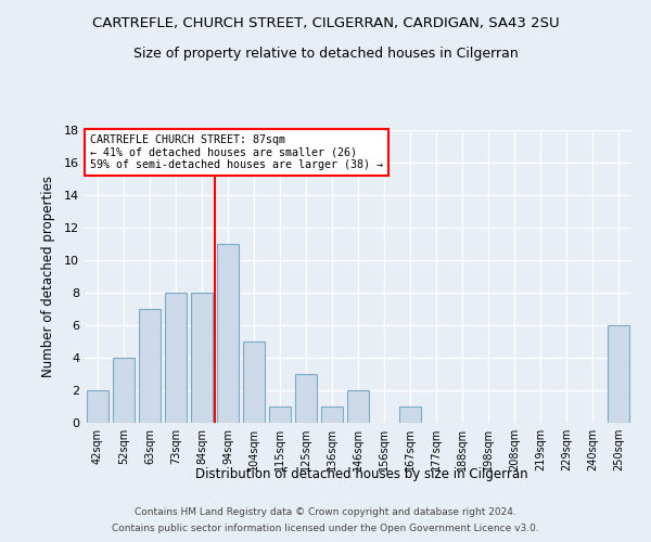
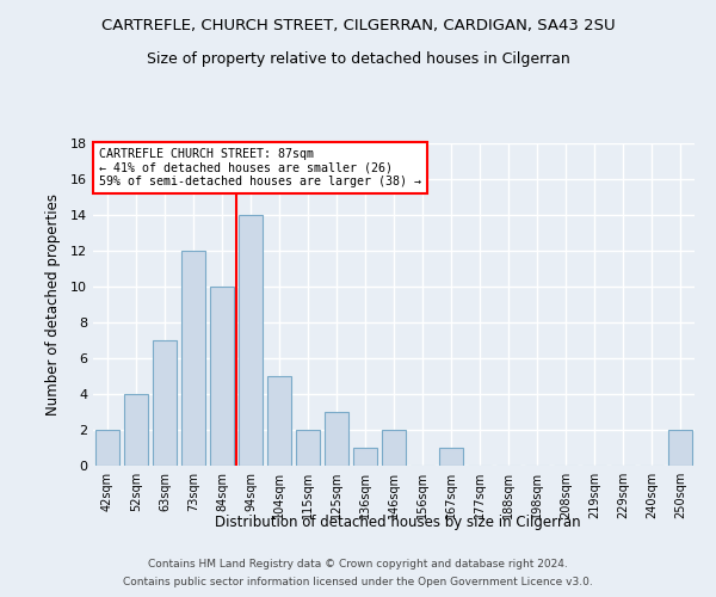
73sqm: 8 -> 12
84sqm: 8 -> 10
94sqm: 11 -> 14
115sqm: 1 -> 2
250sqm: 6 -> 2
